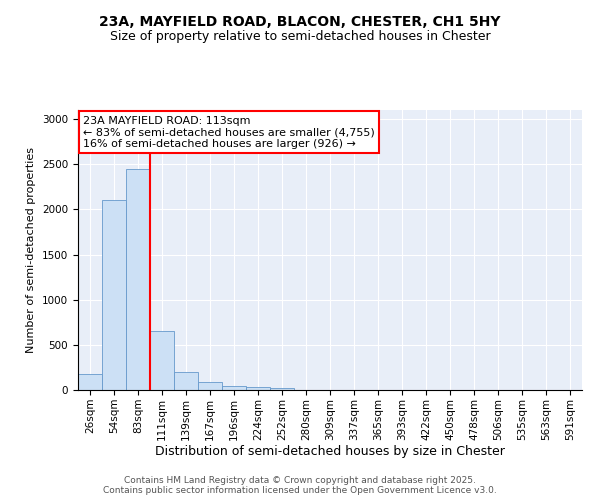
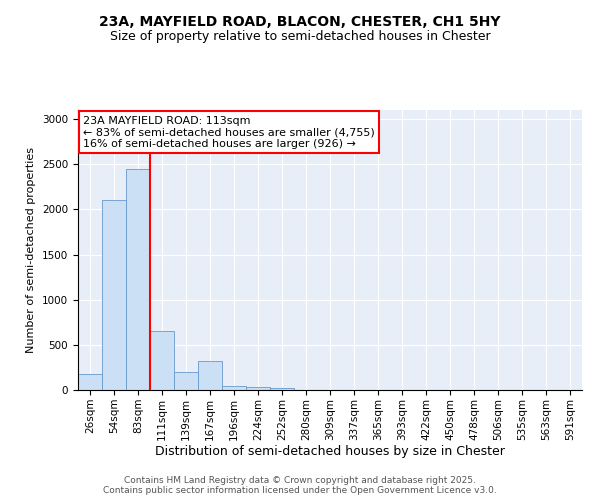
167sqm: 90 -> 320
